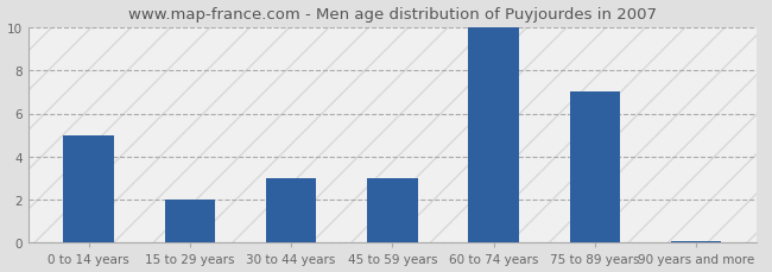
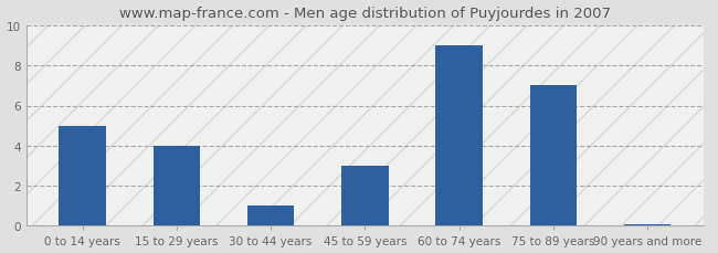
15 to 29 years: 2.0 -> 4.0
30 to 44 years: 3.0 -> 1.0
60 to 74 years: 10.0 -> 9.0
